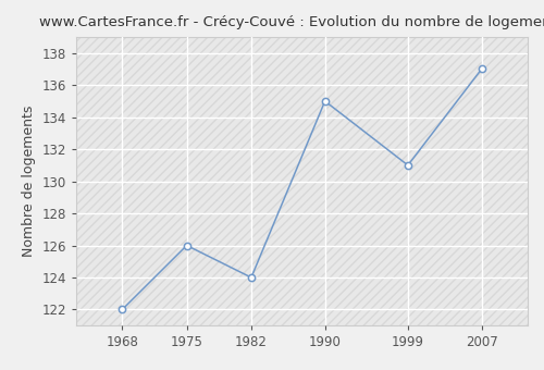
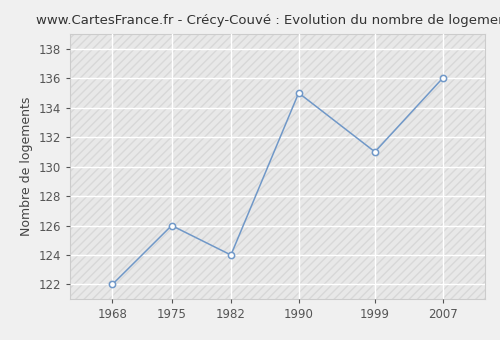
2007: 137 -> 136
